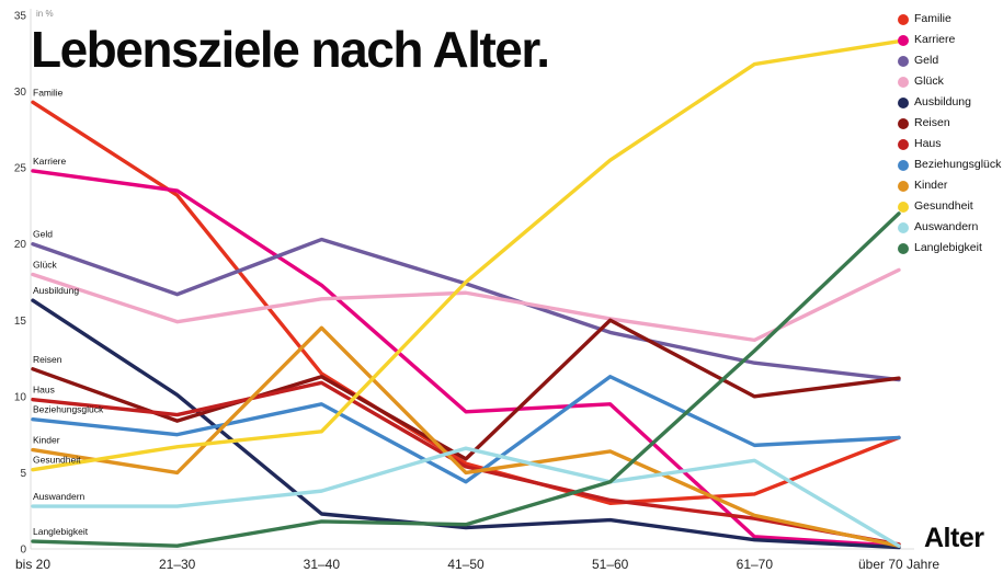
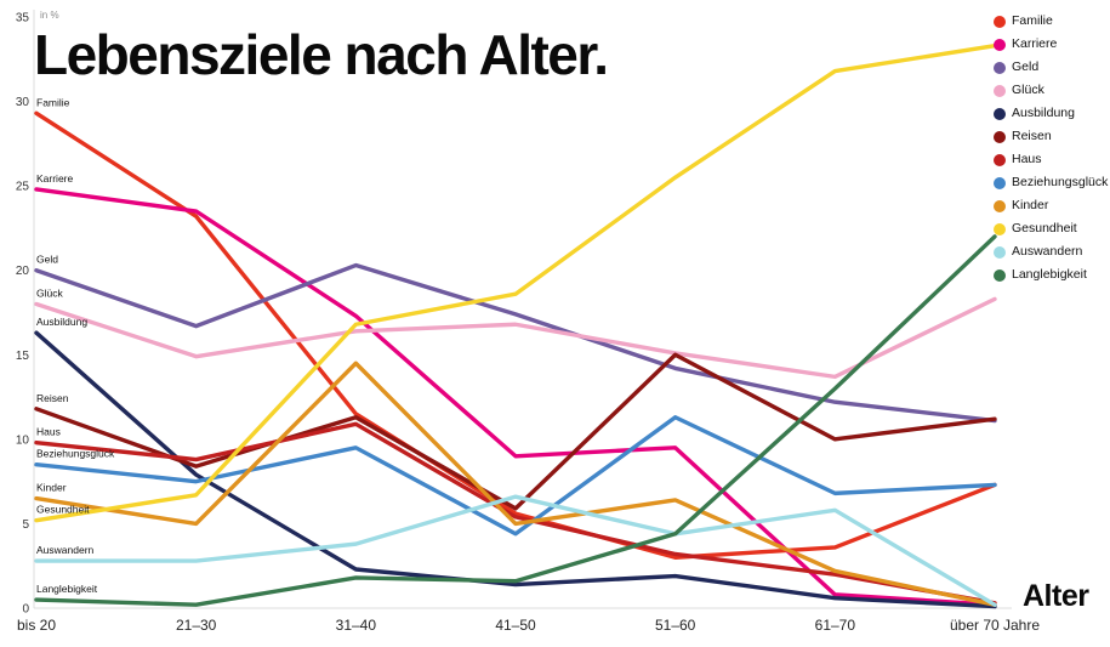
Ausbildung/21–30: 10.1 -> 7.9
Gesundheit/31–40: 7.7 -> 16.8
Gesundheit/41–50: 17.5 -> 18.6
